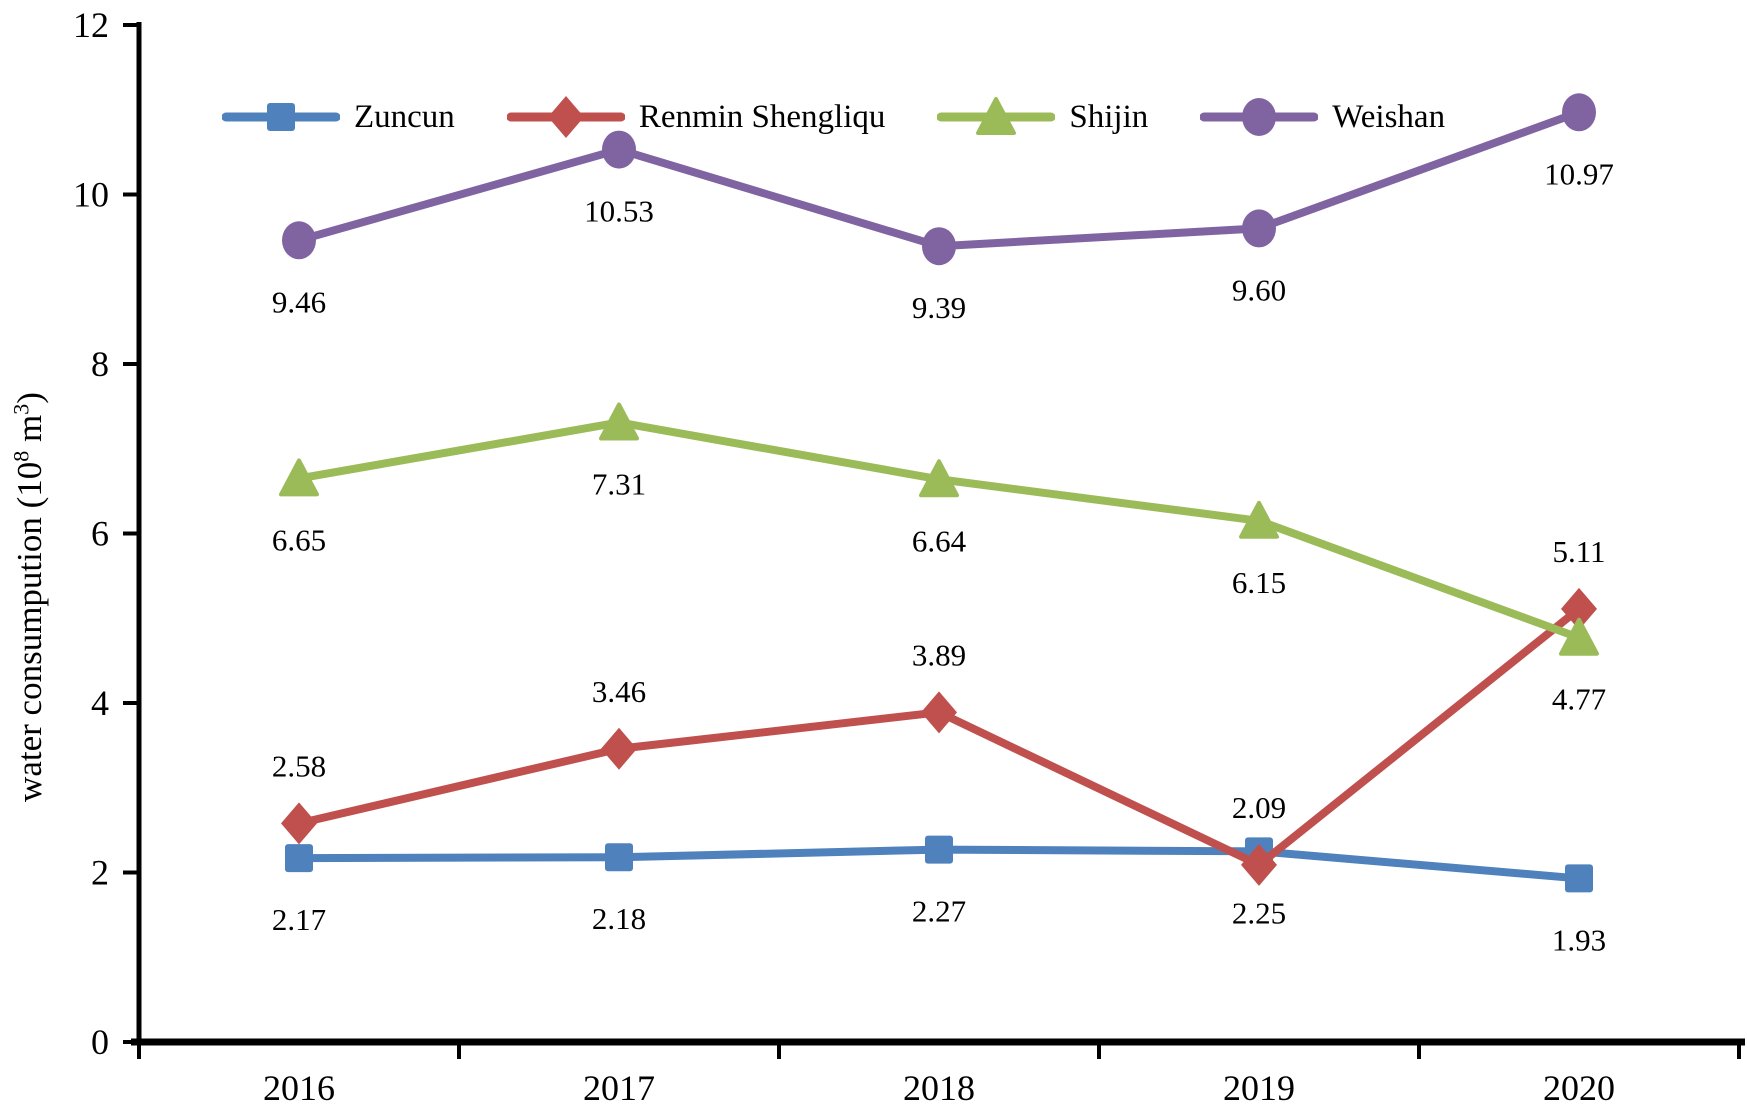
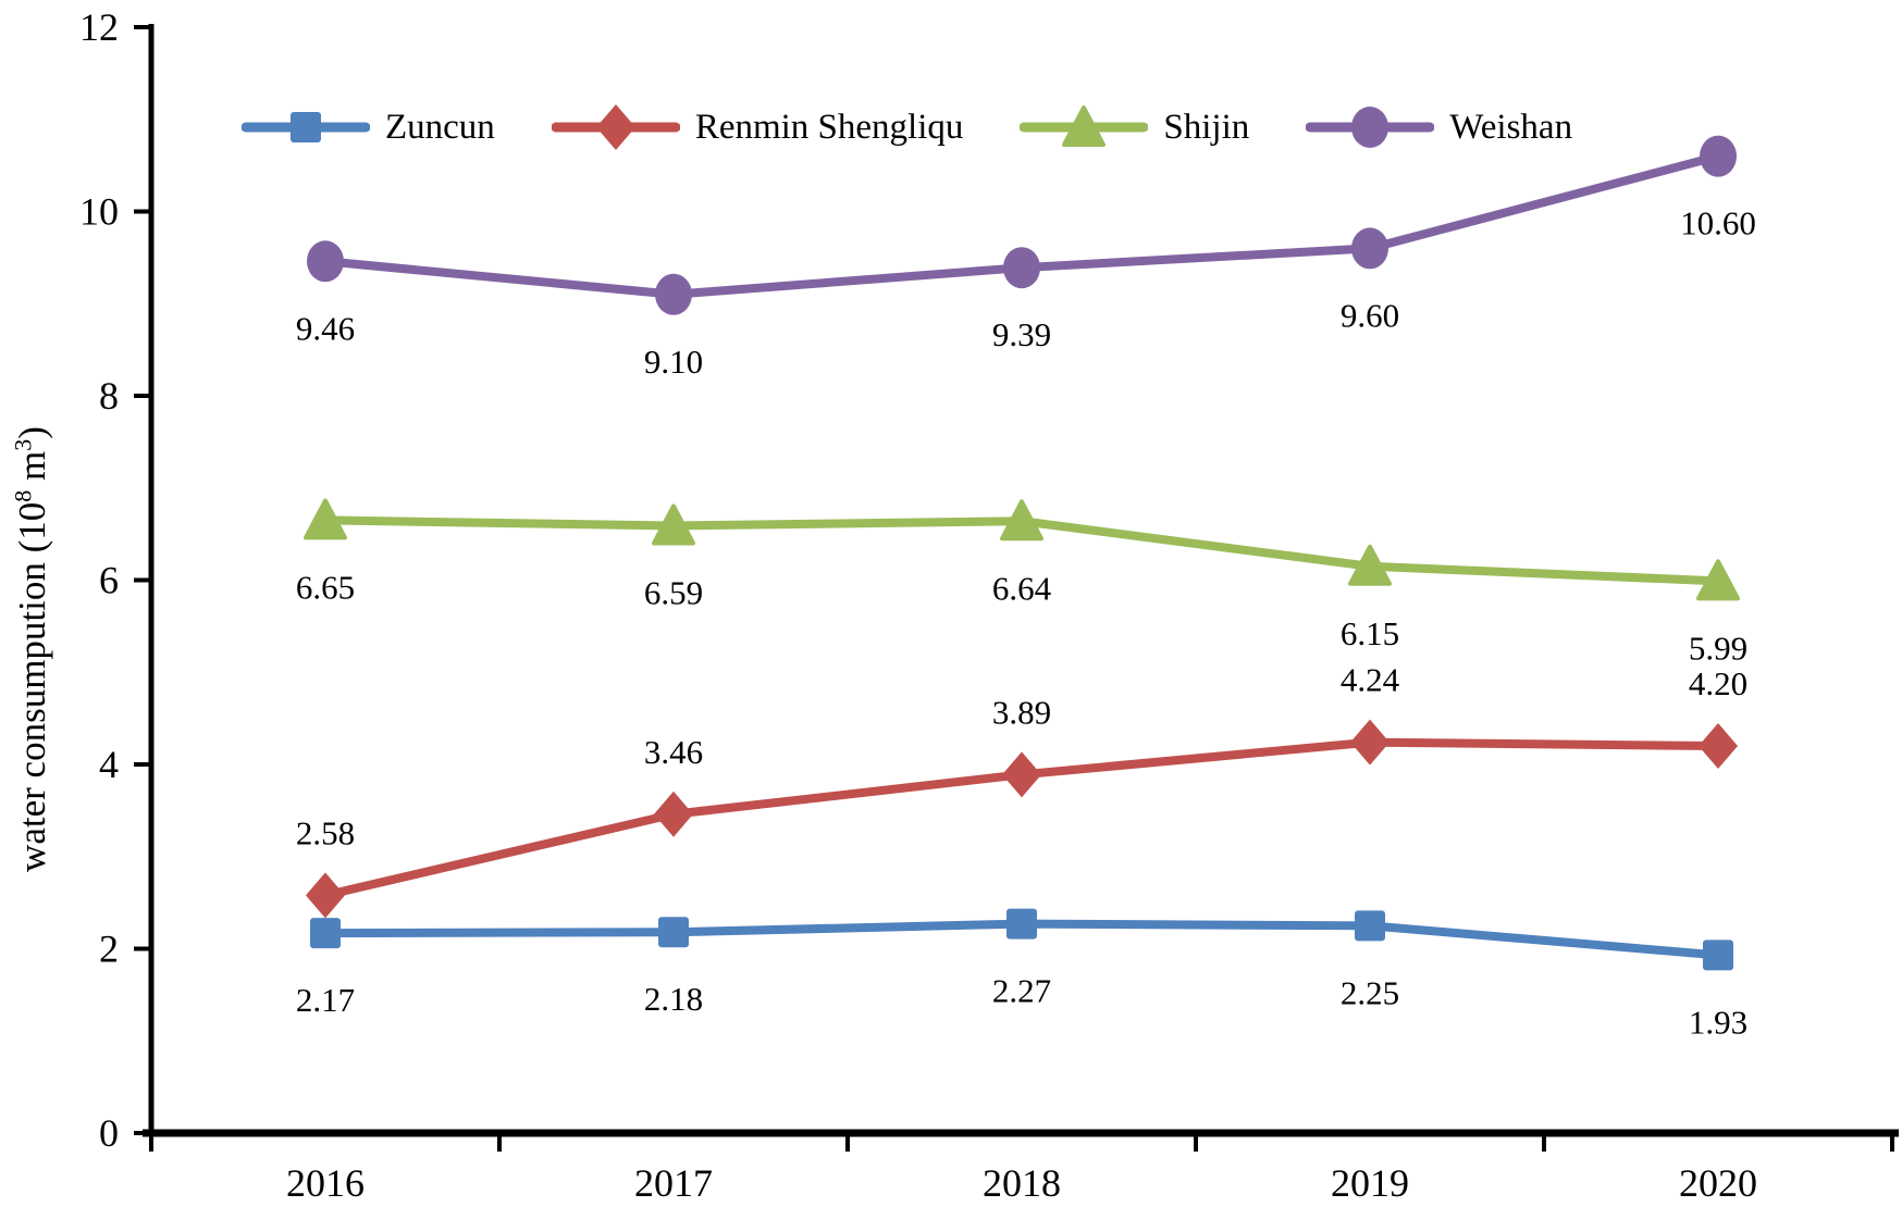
Shijin/2017: 7.31 -> 6.59
Weishan/2017: 10.53 -> 9.10
Renmin Shengliqu/2019: 2.09 -> 4.24
Renmin Shengliqu/2020: 5.11 -> 4.20
Shijin/2020: 4.77 -> 5.99
Weishan/2020: 10.97 -> 10.60
